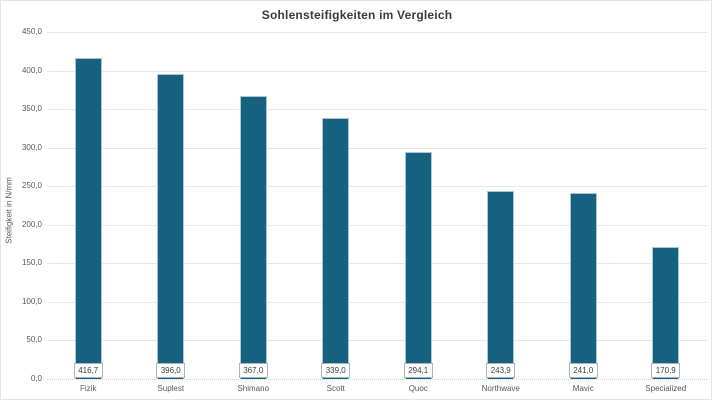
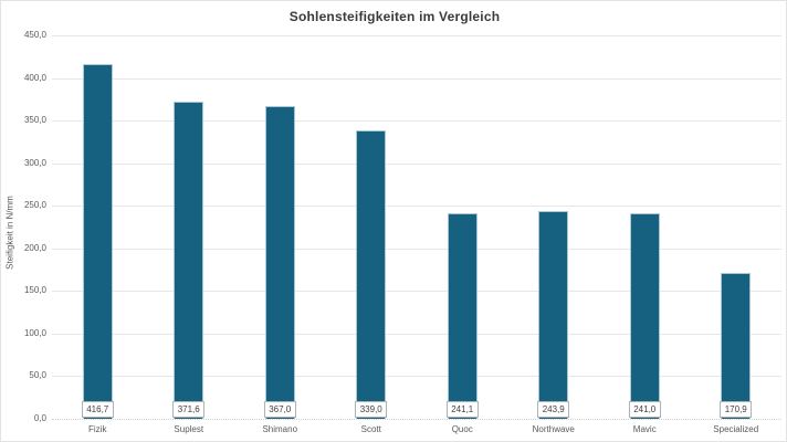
Suplest: 396,0 -> 371,6
Quoc: 294,1 -> 241,1
